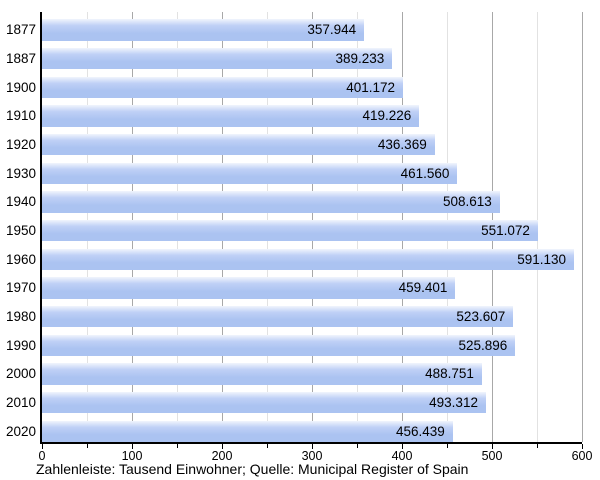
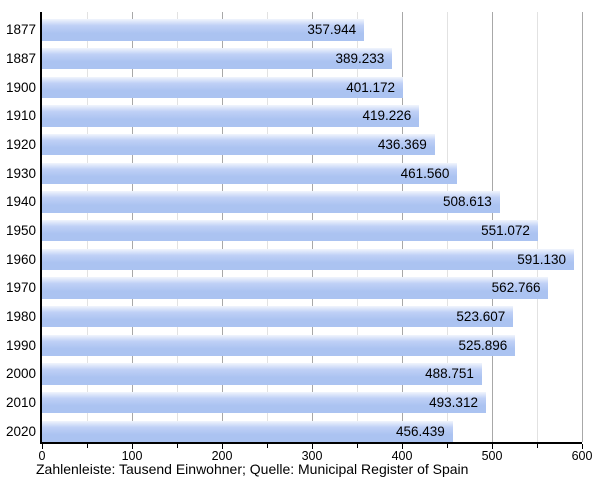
1970: 459.401 -> 562.766
